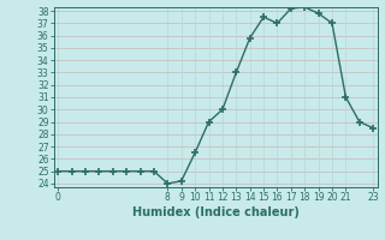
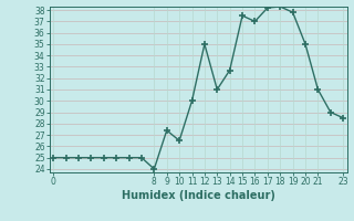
9: 24.2 -> 27.4
11: 29.0 -> 30.0
12: 30.0 -> 35.0
13: 33.0 -> 31.0
14: 35.8 -> 32.7
20: 37.0 -> 35.0
